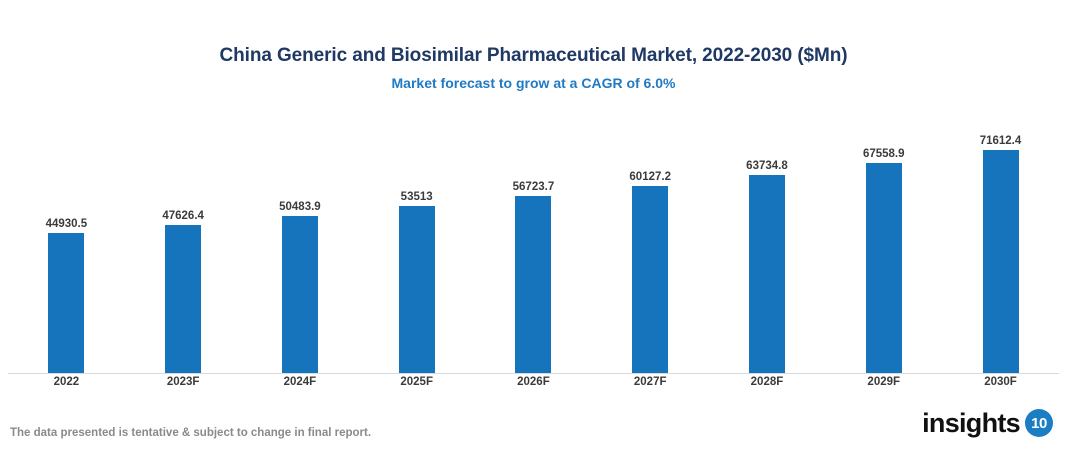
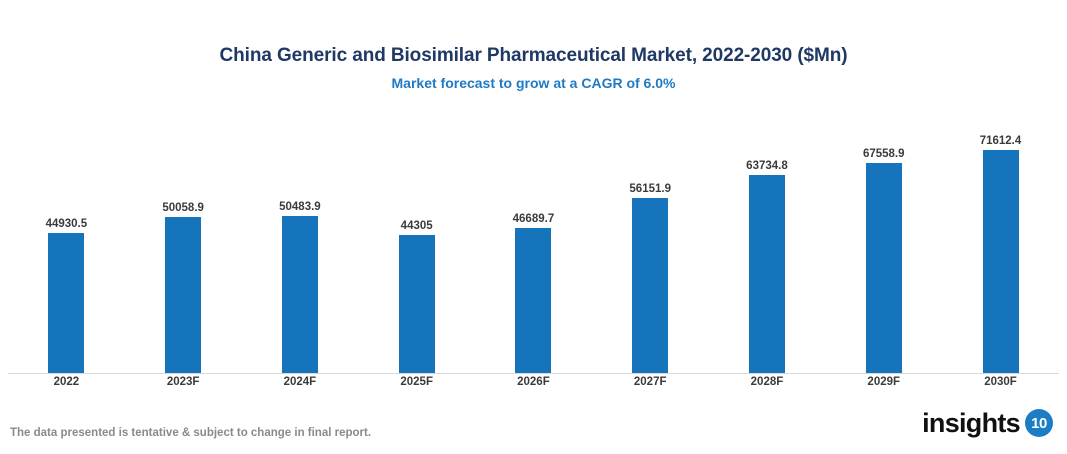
2023F: 47626.4 -> 50058.9
2025F: 53513 -> 44305
2026F: 56723.7 -> 46689.7
2027F: 60127.2 -> 56151.9
